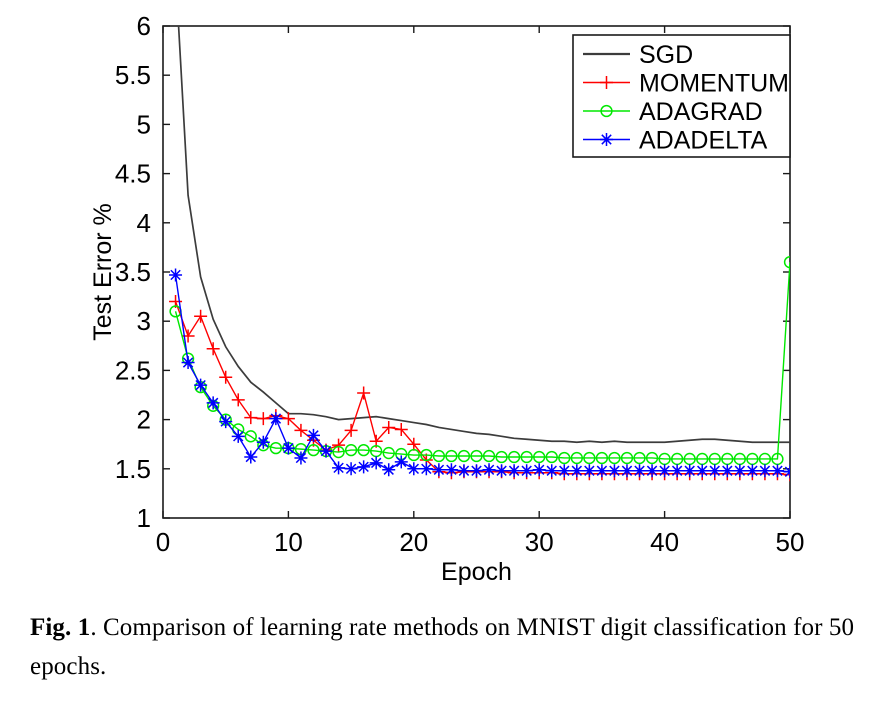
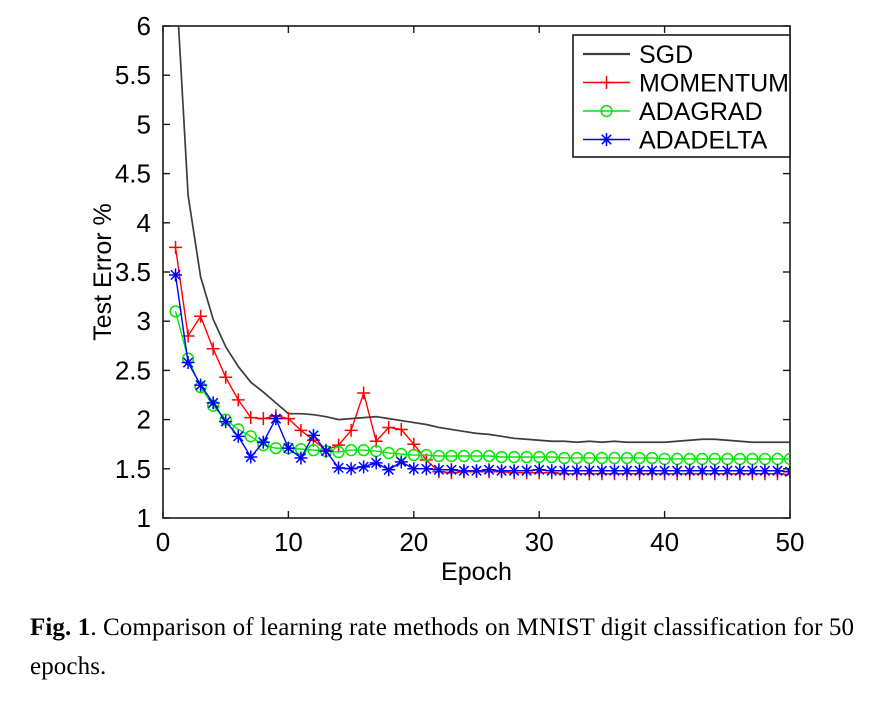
MOMENTUM/1: 3.2 -> 3.8
ADAGRAD/50: 3.6 -> 1.6
